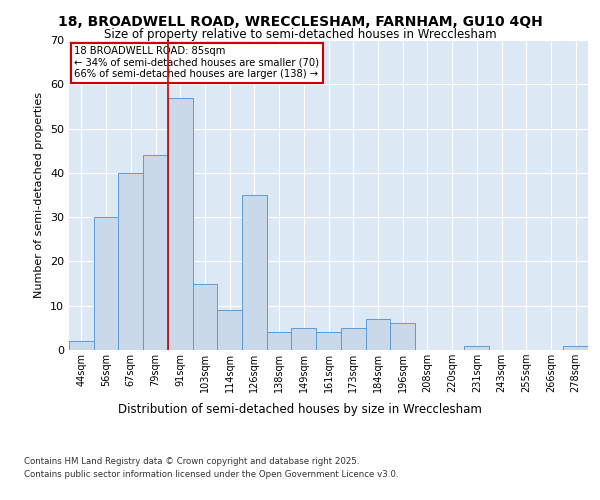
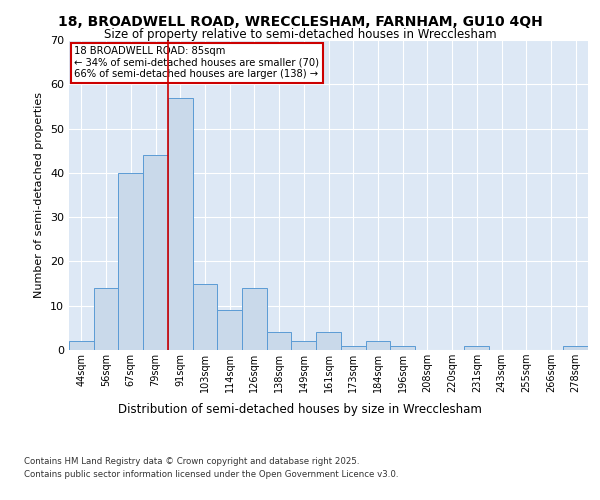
56sqm: 30 -> 14
126sqm: 35 -> 14
149sqm: 5 -> 2
173sqm: 5 -> 1
184sqm: 7 -> 2
196sqm: 6 -> 1
